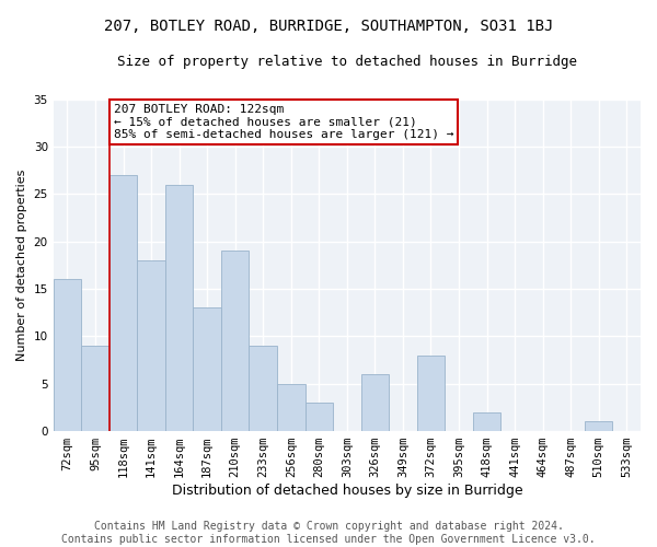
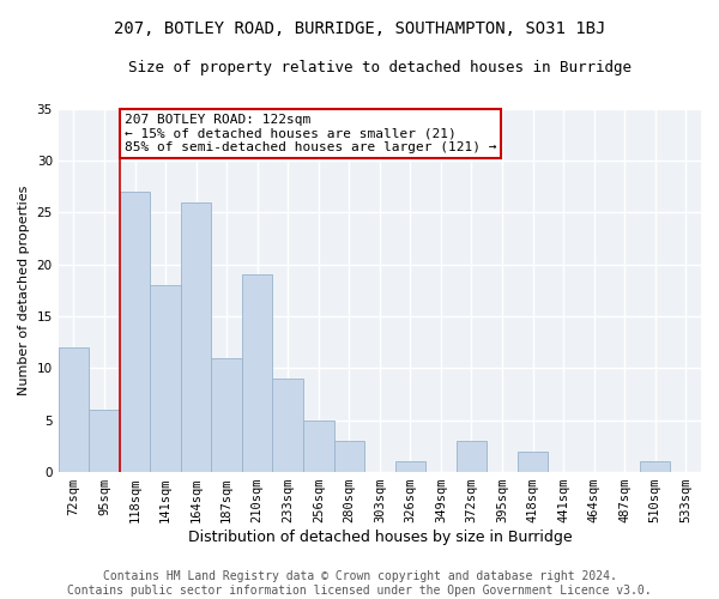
72sqm: 16 -> 12
95sqm: 9 -> 6
187sqm: 13 -> 11
326sqm: 6 -> 1
372sqm: 8 -> 3
